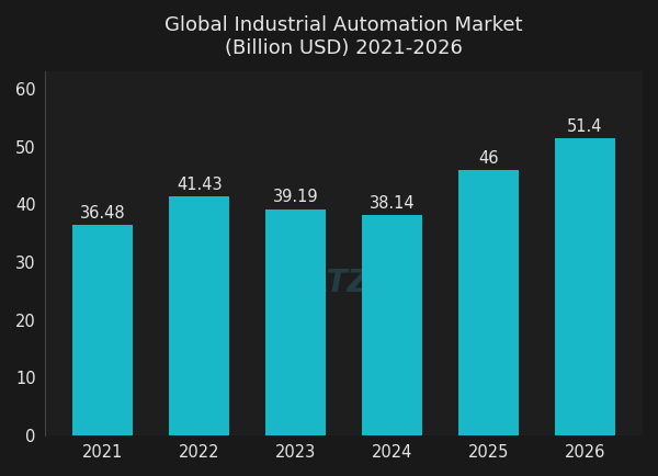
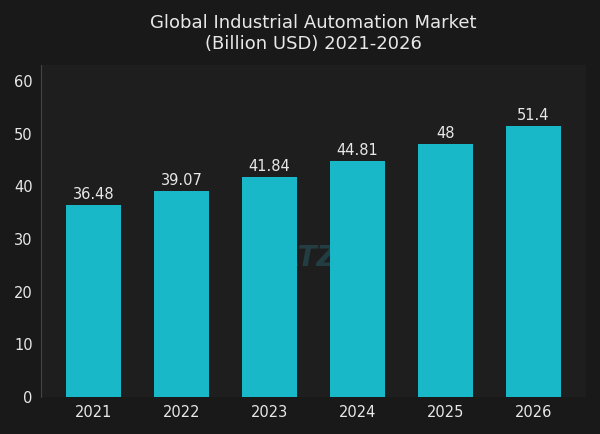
2022: 41.43 -> 39.07
2023: 39.19 -> 41.84
2024: 38.14 -> 44.81
2025: 46 -> 48
